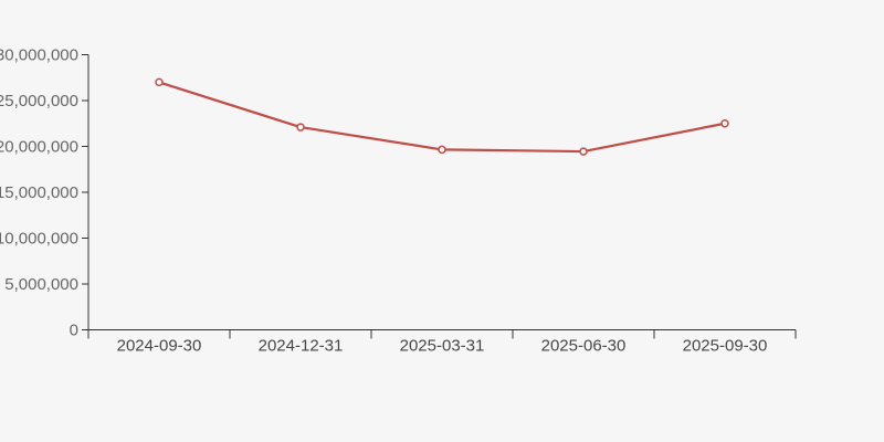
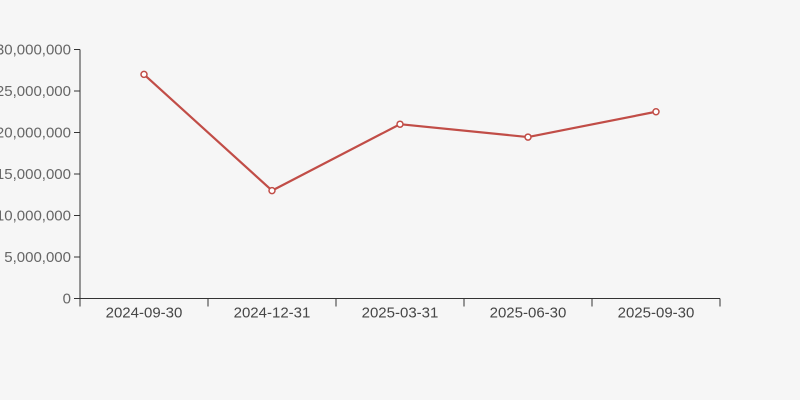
2024-12-31: 22000000 -> 13000000
2025-03-31: 20000000 -> 21000000
